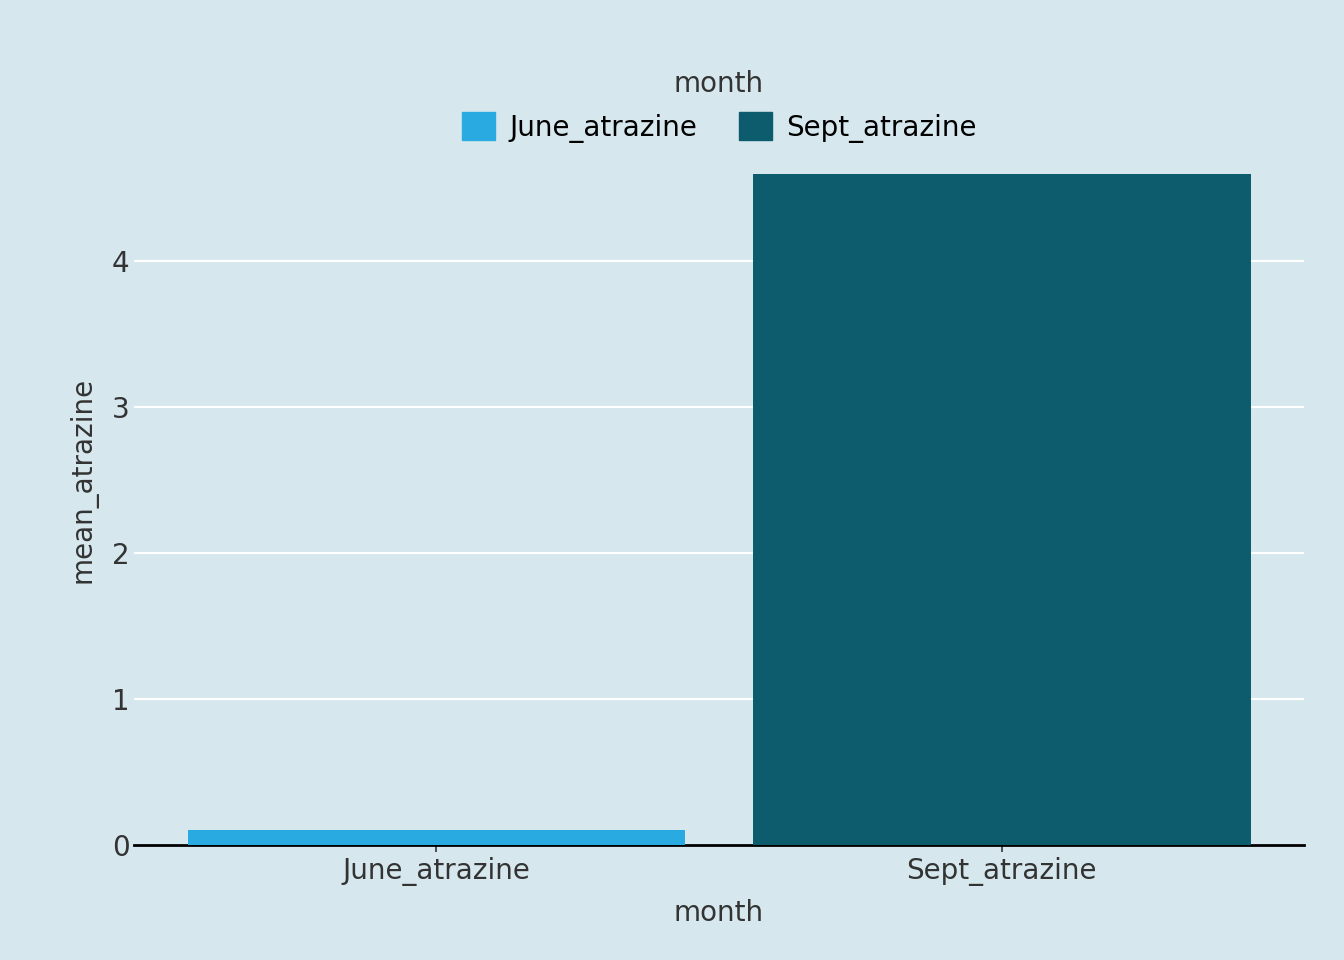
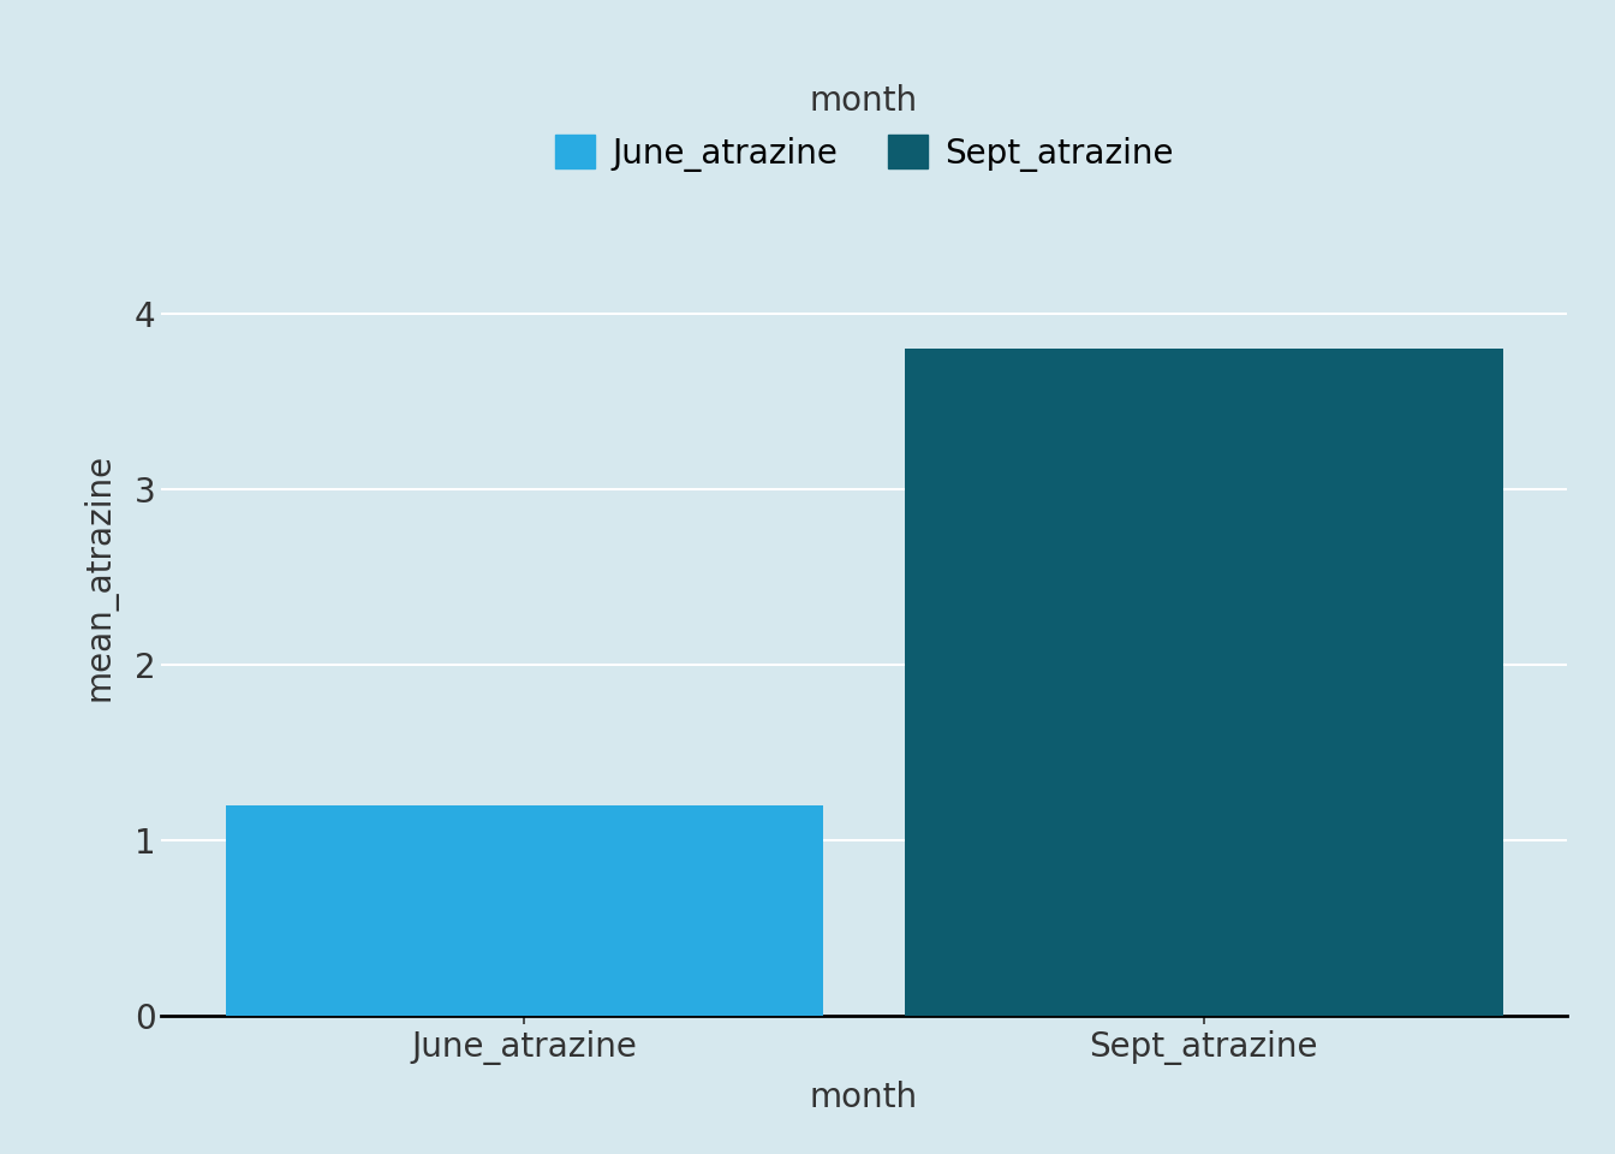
June_atrazine: 0.1 -> 1.2
Sept_atrazine: 4.6 -> 3.8
